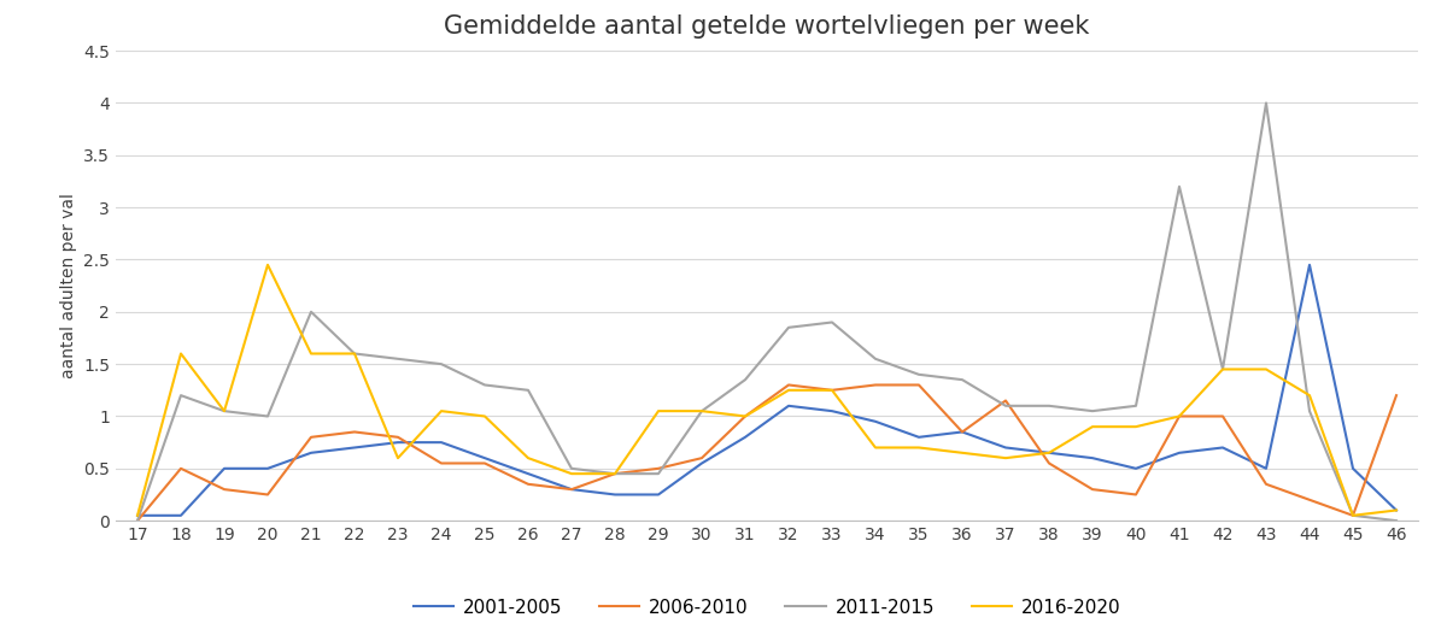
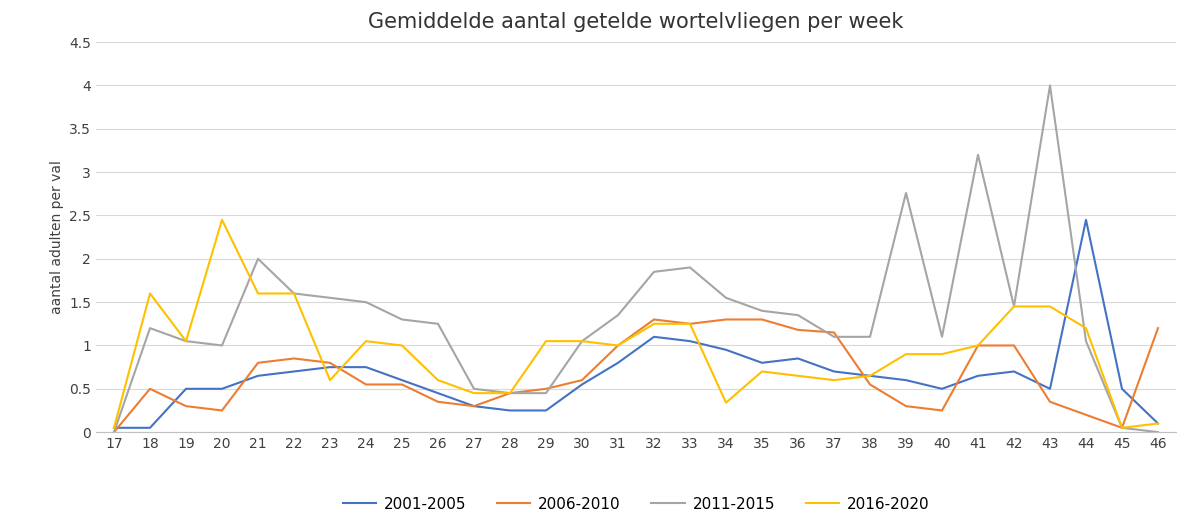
2016-2020/34: 0.70 -> 0.34
2006-2010/36: 0.85 -> 1.18
2011-2015/39: 1.05 -> 2.76
